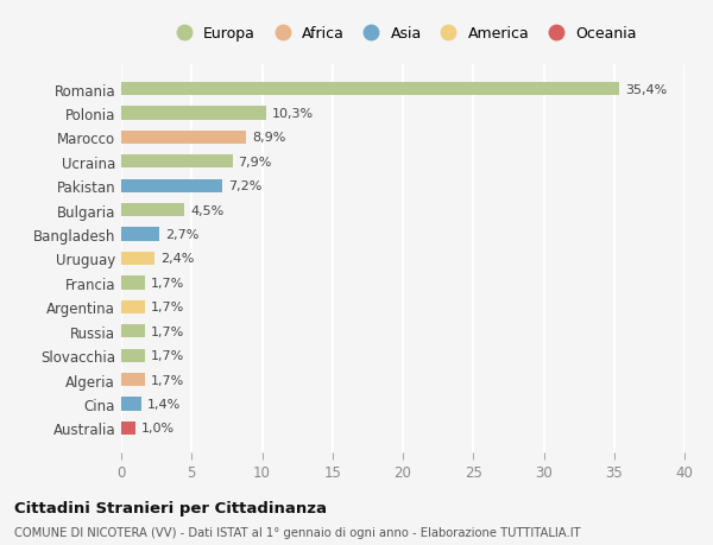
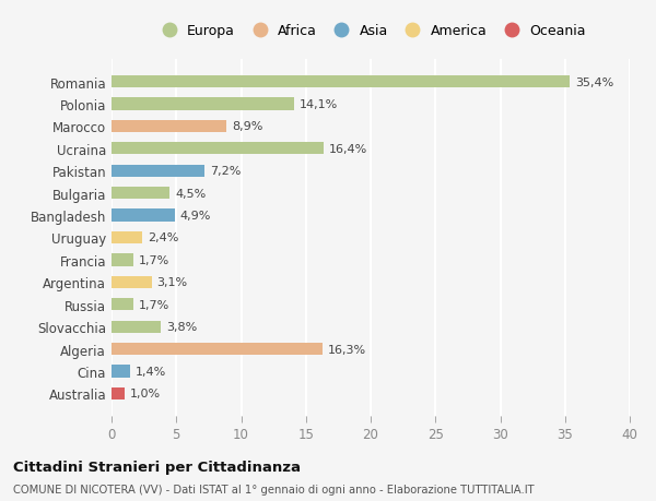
Polonia: 10,3% -> 14,1%
Ucraina: 7,9% -> 16,4%
Bangladesh: 2,7% -> 4,9%
Argentina: 1,7% -> 3,1%
Slovacchia: 1,7% -> 3,8%
Algeria: 1,7% -> 16,3%
